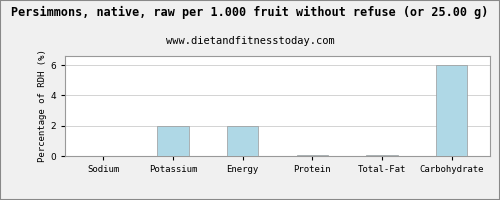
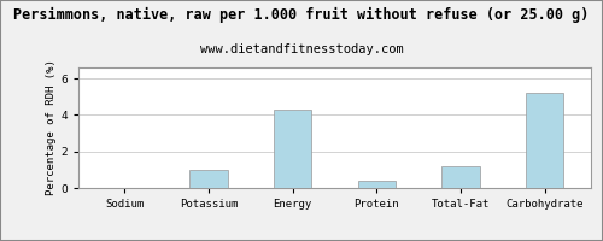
Potassium: 2.0 -> 1.0
Energy: 2.0 -> 4.3
Protein: 0.1 -> 0.4
Total-Fat: 0.1 -> 1.2
Carbohydrate: 6.0 -> 5.2
